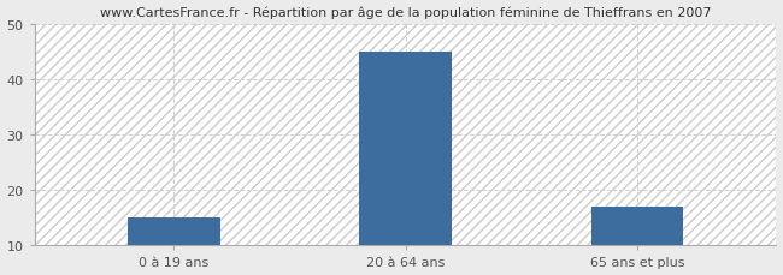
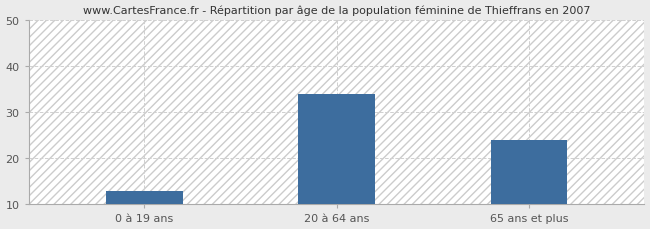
0 à 19 ans: 15 -> 13
20 à 64 ans: 45 -> 34
65 ans et plus: 17 -> 24
